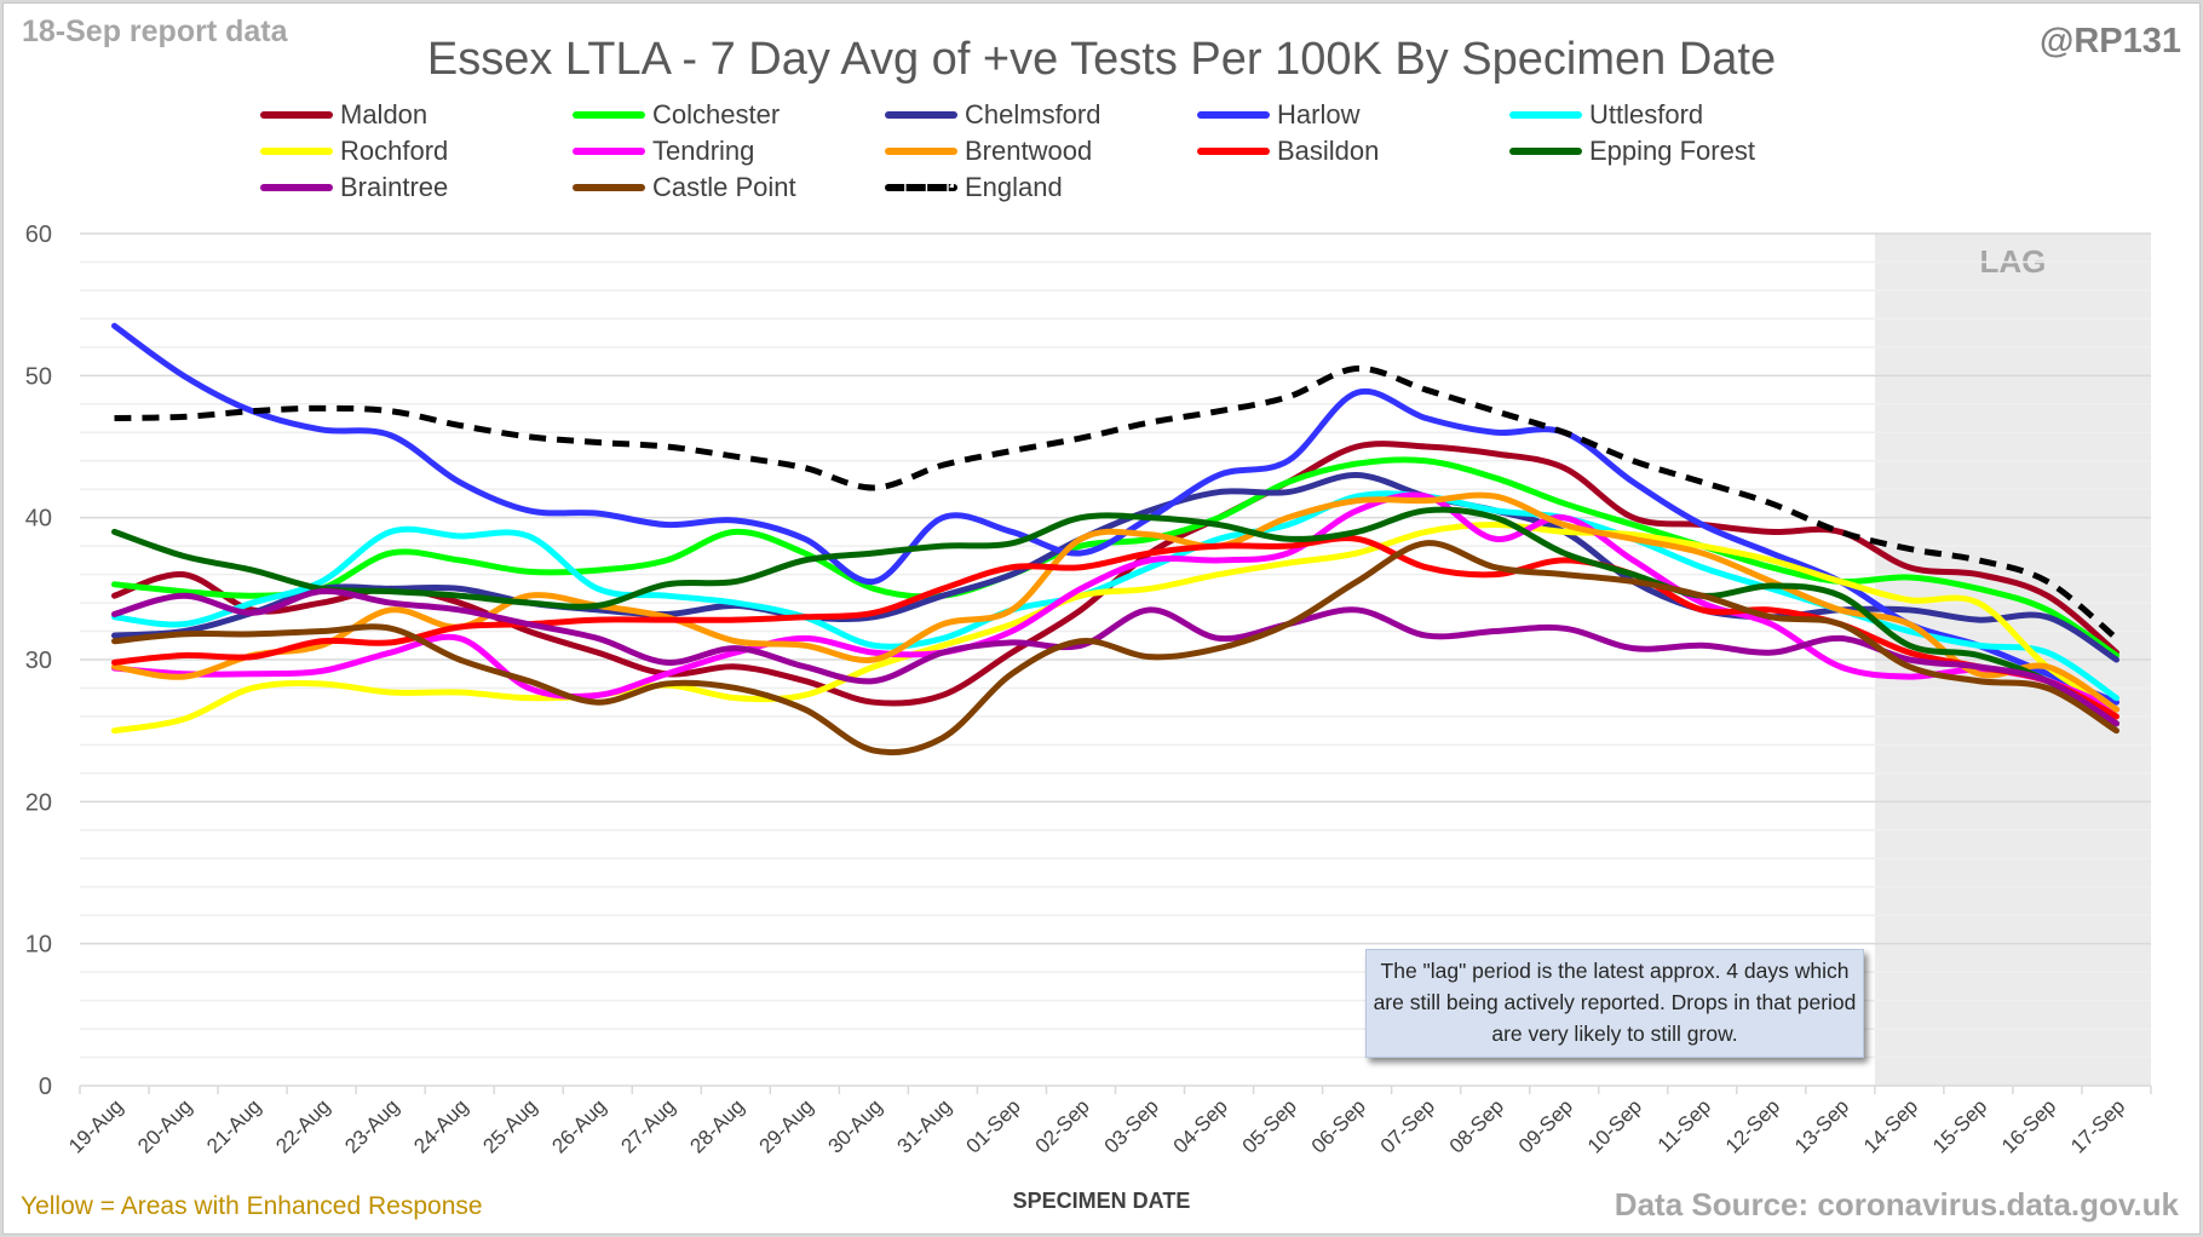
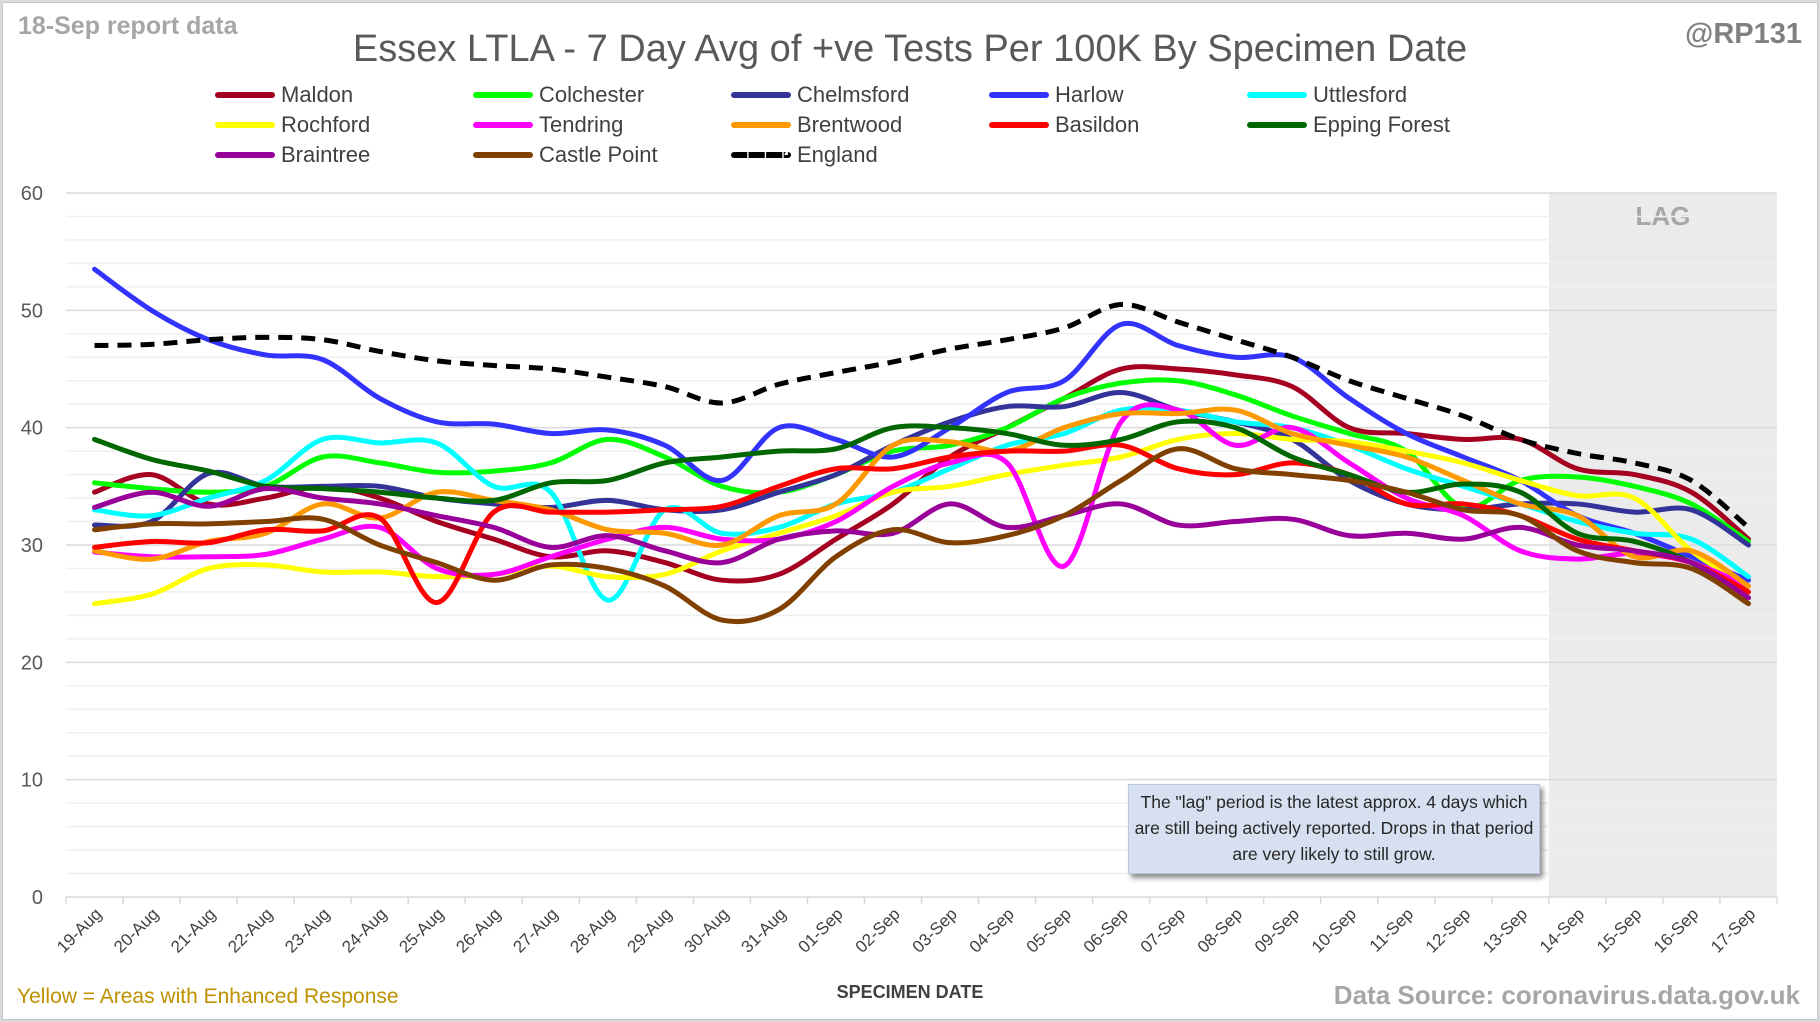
Chelmsford/21-Aug: 33.3 -> 36.1
Basildon/25-Aug: 32.5 -> 25.1
Uttlesford/28-Aug: 34.0 -> 25.3
Tendring/05-Sep: 37.5 -> 28.2
Colchester/12-Sep: 36.5 -> 33.2
